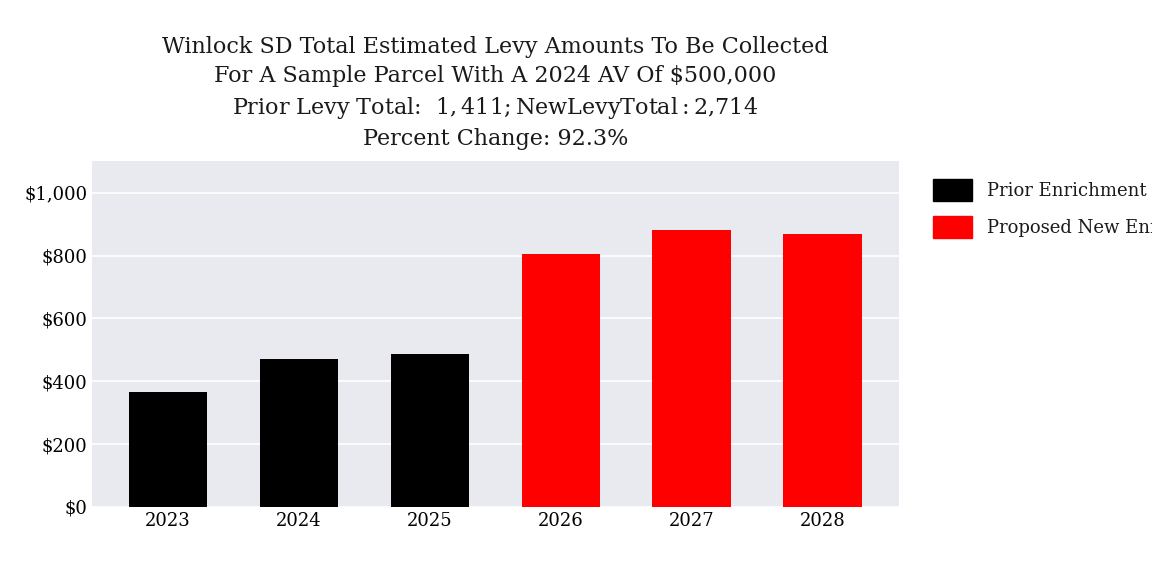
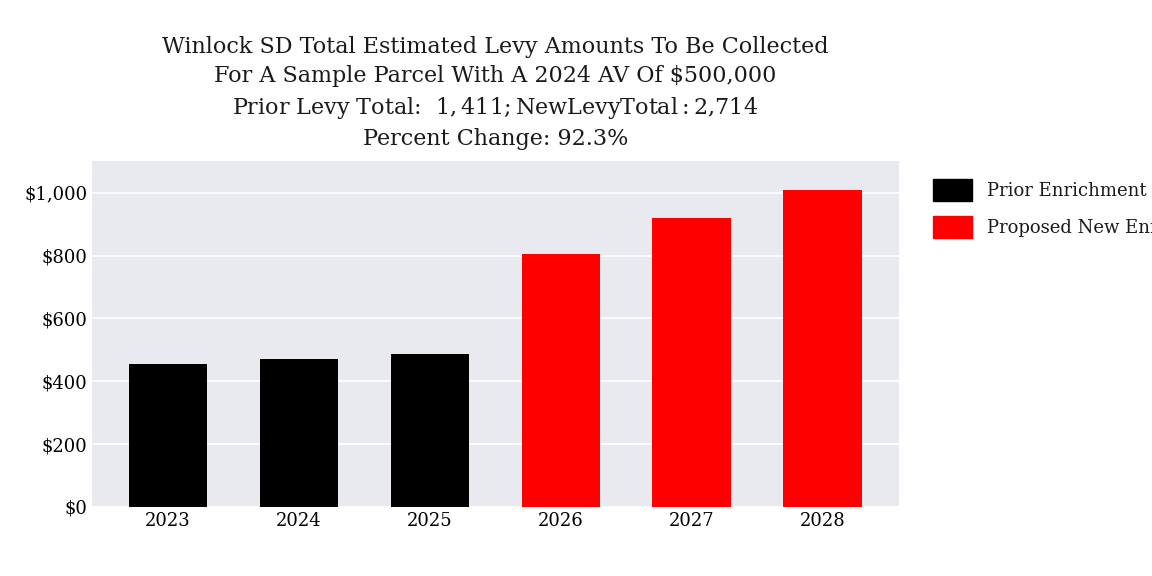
2023: $365 -> $455
2027: $880 -> $920
2028: $870 -> $1,009
